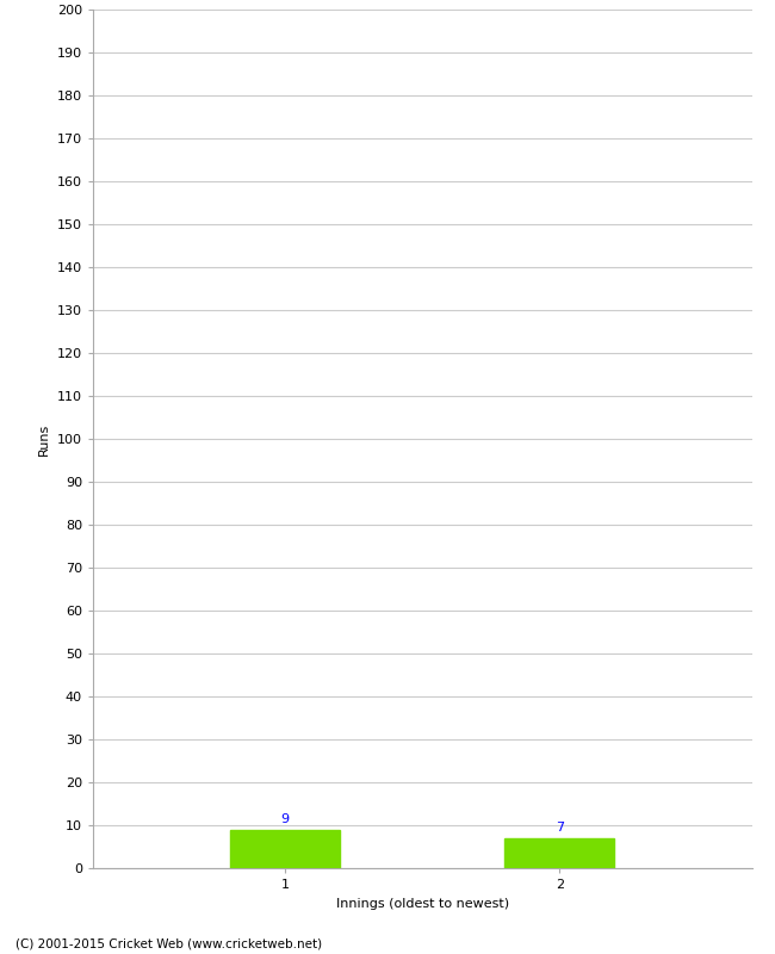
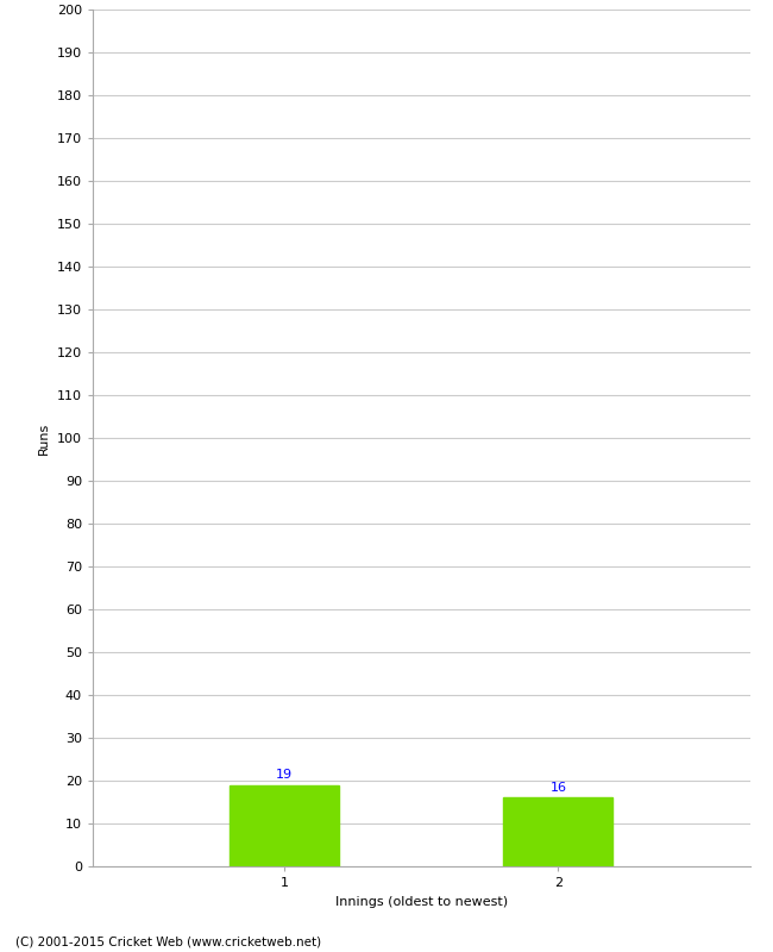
1: 9 -> 19
2: 7 -> 16
